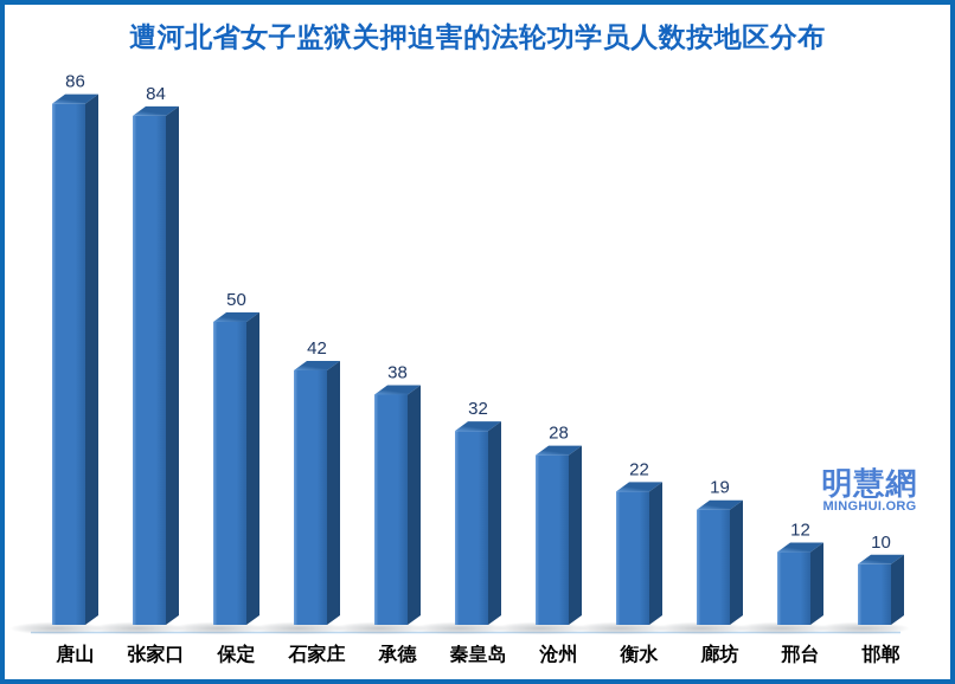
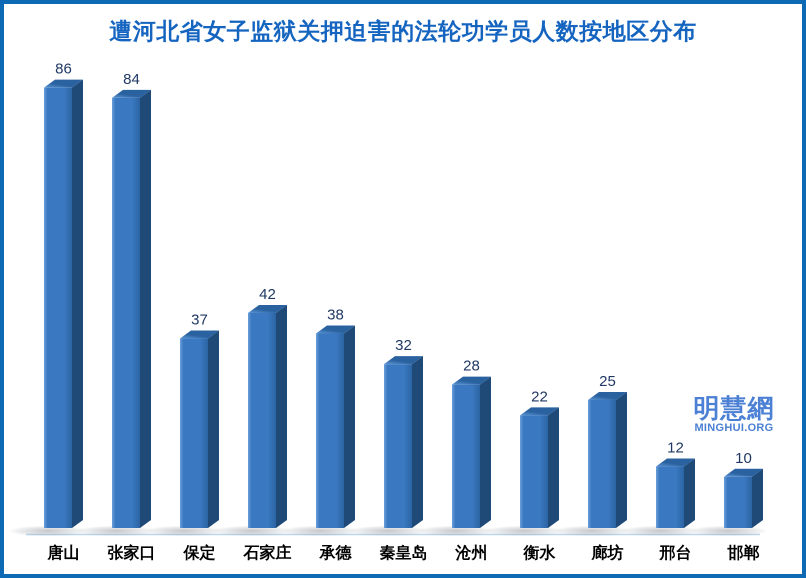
保定: 50 -> 37
廊坊: 19 -> 25
